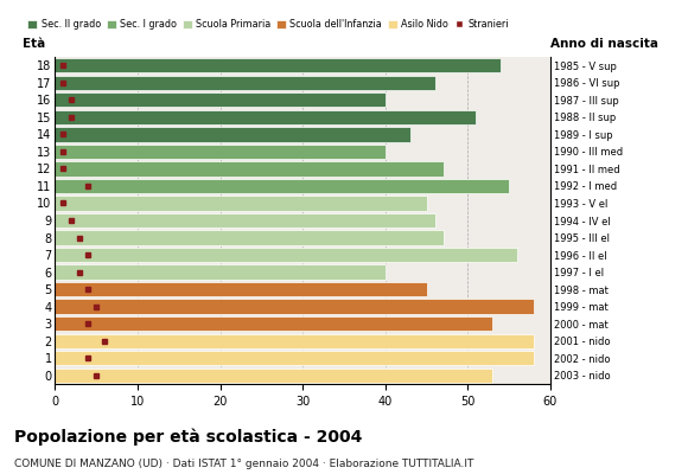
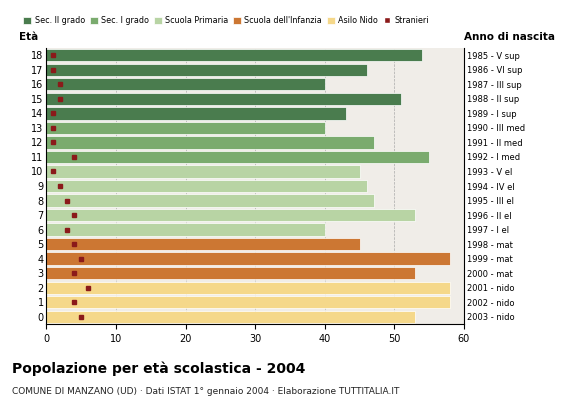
7: 56 -> 53
